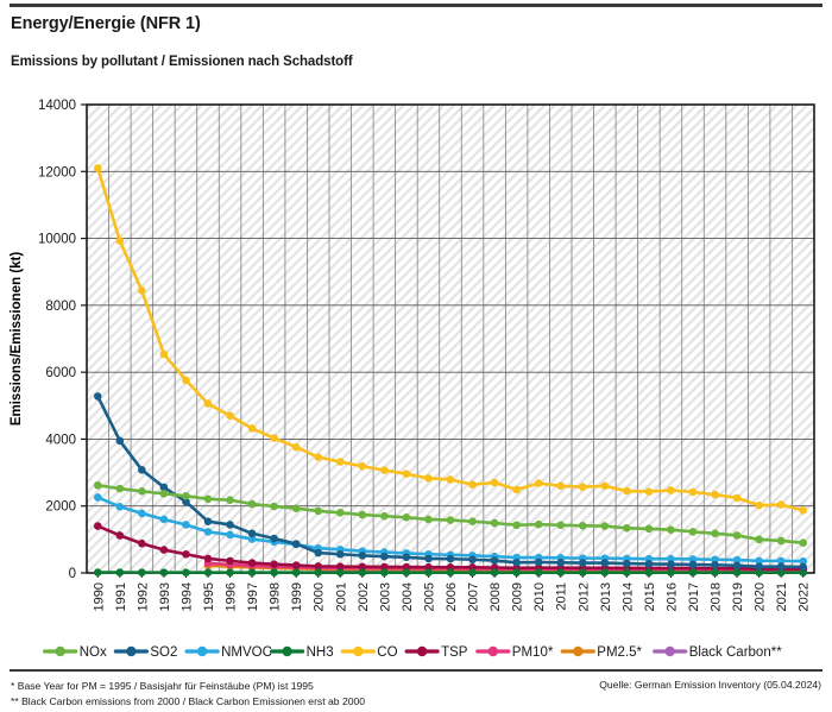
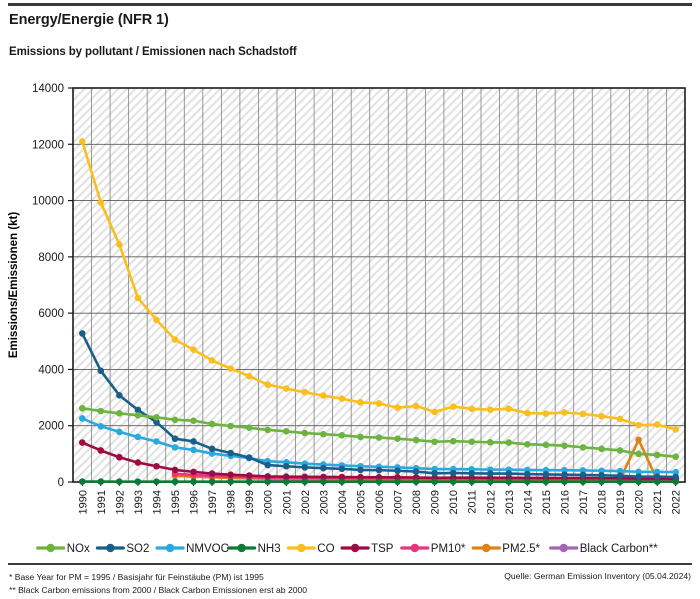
PM2.5*/2020: 100 -> 1500
